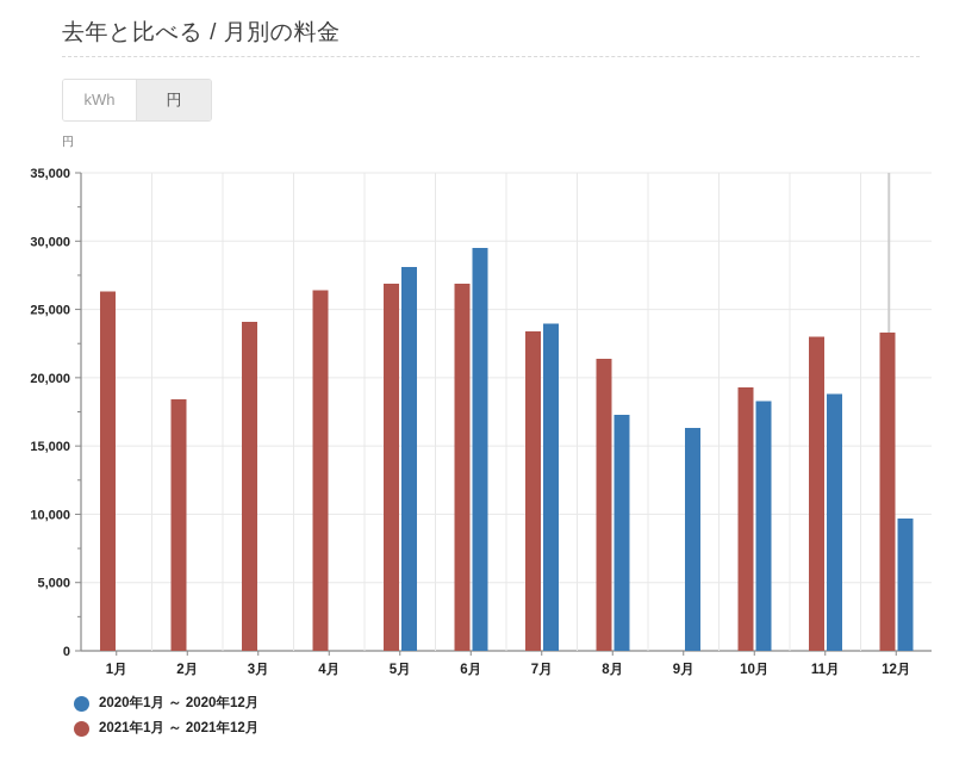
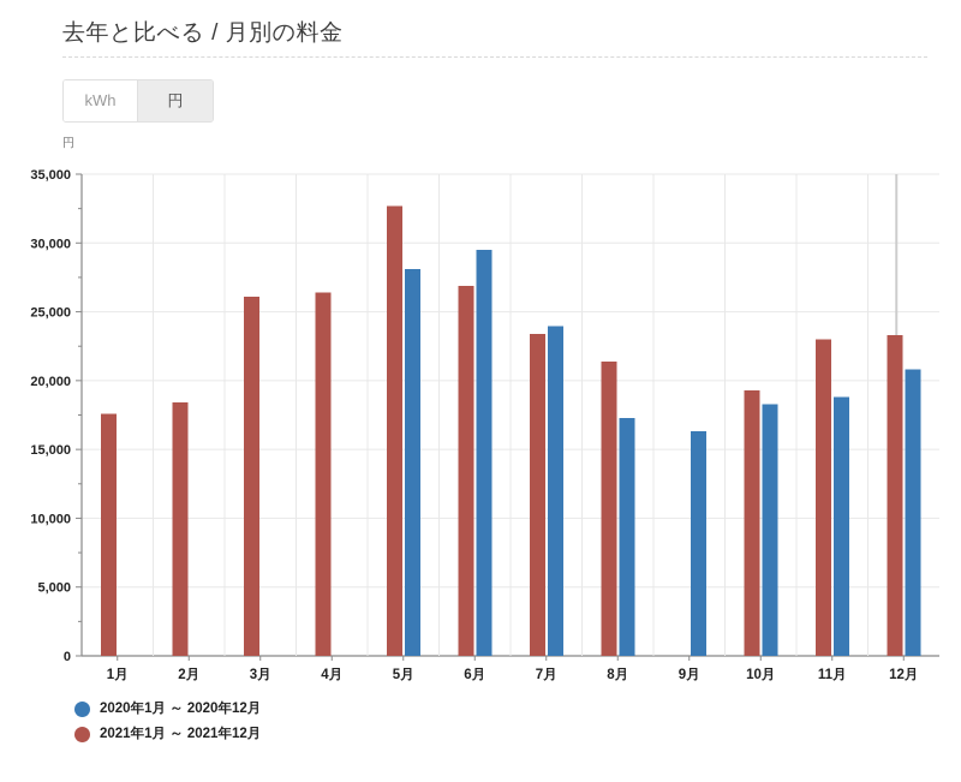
2021年1月 ～ 2021年12月/1月: 26300 -> 17600
2021年1月 ～ 2021年12月/3月: 24100 -> 26100
2021年1月 ～ 2021年12月/5月: 26900 -> 32700
2020年1月 ～ 2020年12月/12月: 9700 -> 20800
